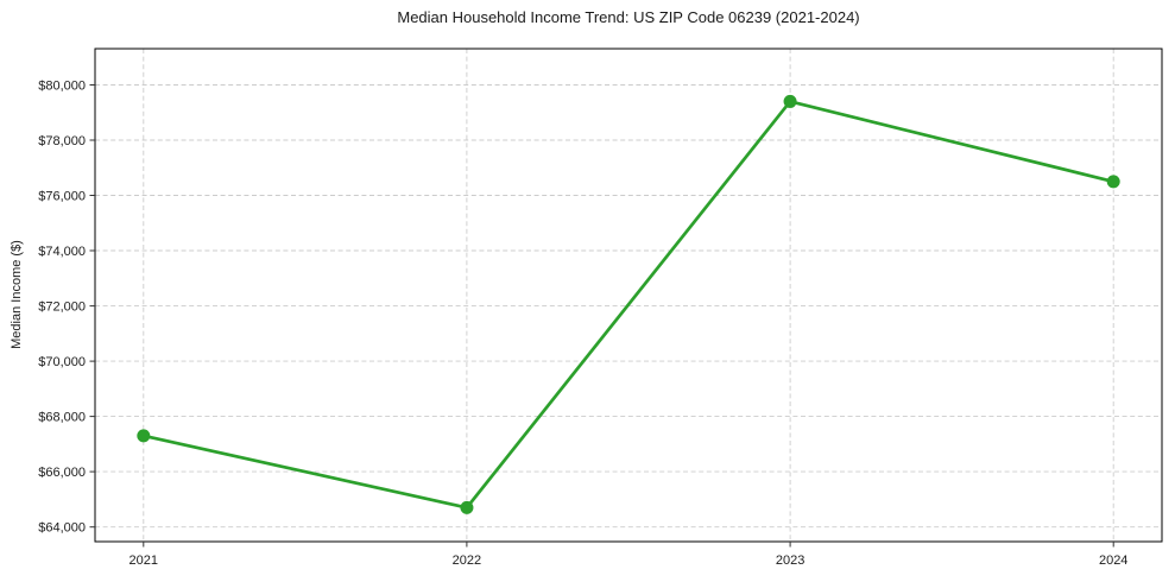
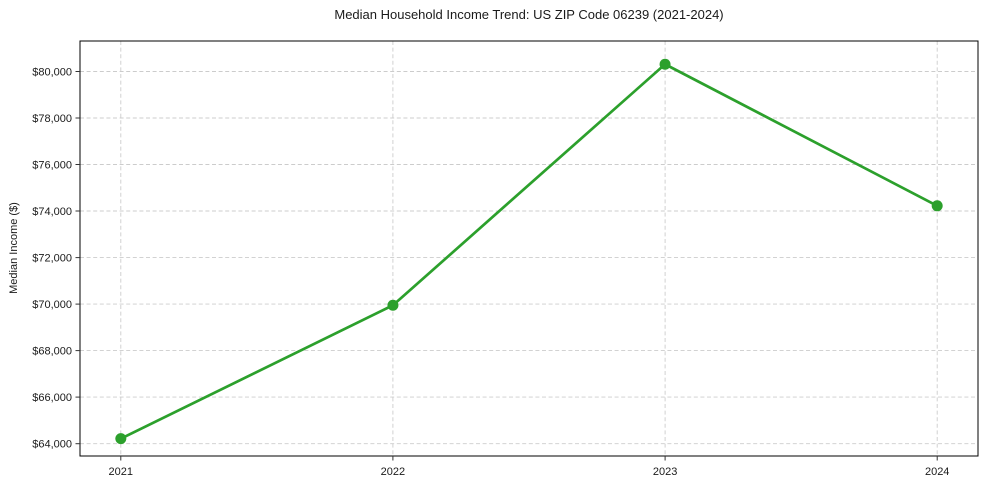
2021: $67300 -> $64200
2022: $64700 -> $70000
2023: $79400 -> $80300
2024: $76500 -> $74200
